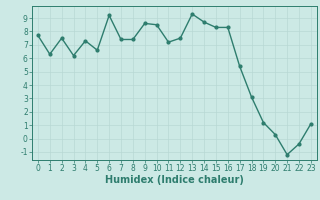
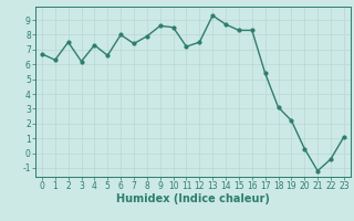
0: 7.7 -> 6.7
6: 9.2 -> 8.0
8: 7.4 -> 7.9
19: 1.2 -> 2.2
